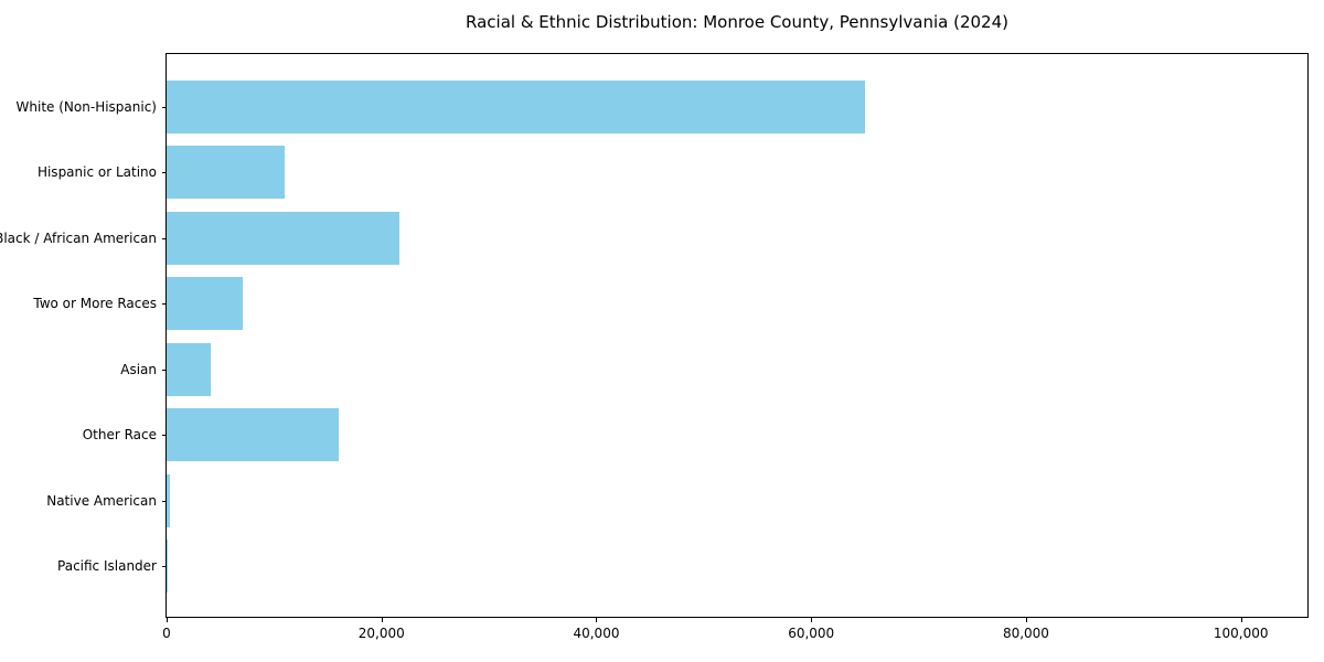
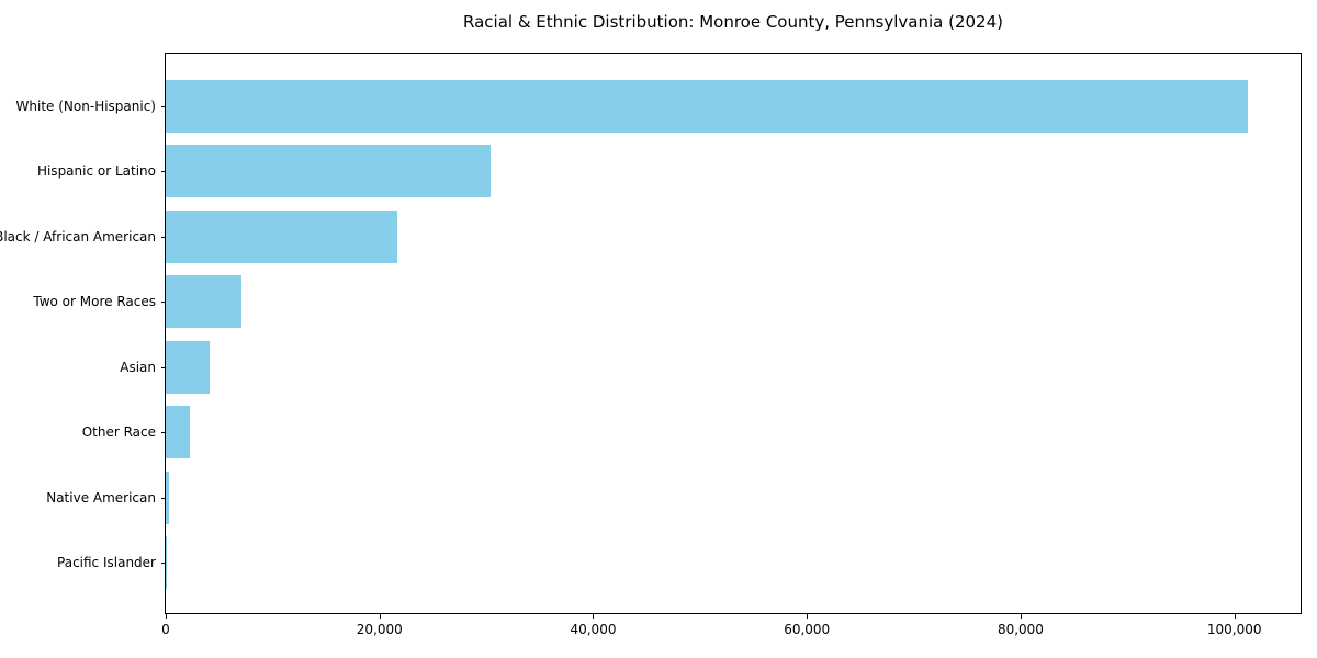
White (Non-Hispanic): 65000 -> 101000
Hispanic or Latino: 11000 -> 30000
Other Race: 16000 -> 2000
